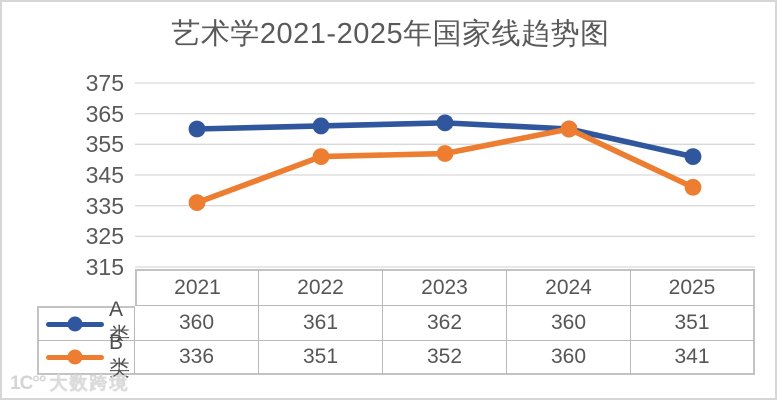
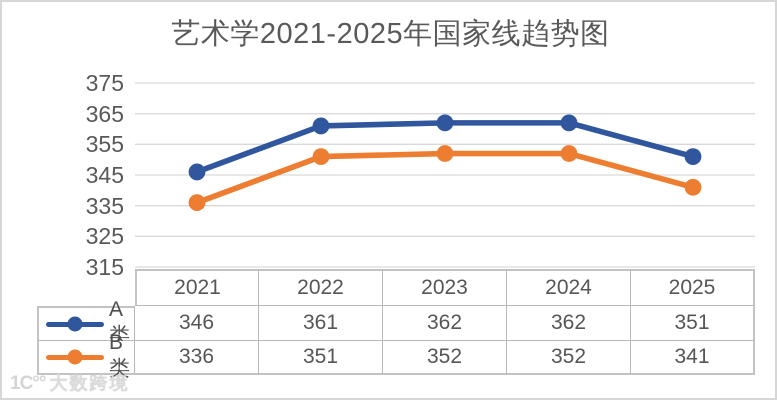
A类/2021: 360 -> 346
A类/2024: 360 -> 362
B类/2024: 360 -> 352
